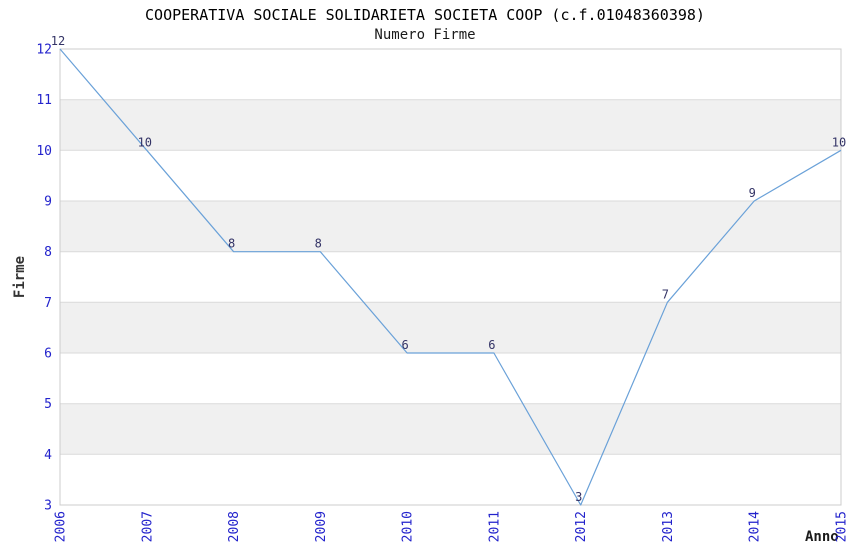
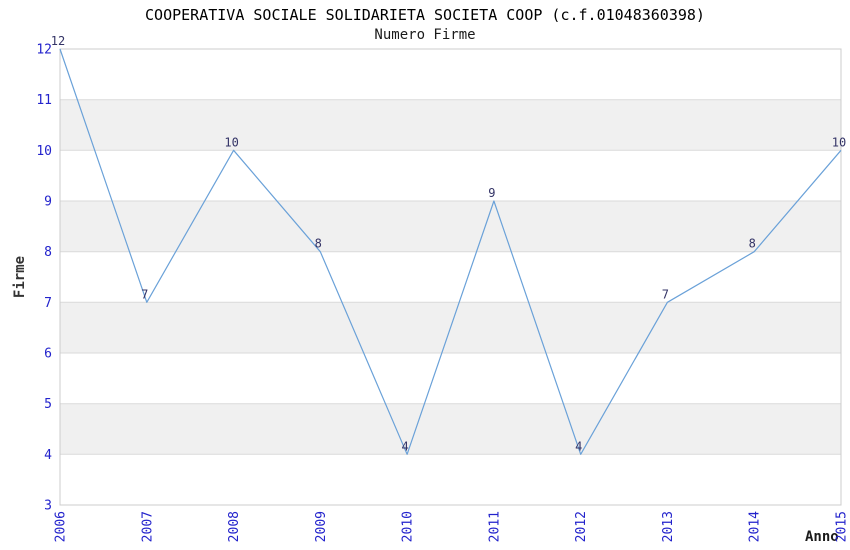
2007: 10 -> 7
2008: 8 -> 10
2010: 6 -> 4
2011: 6 -> 9
2012: 3 -> 4
2014: 9 -> 8
